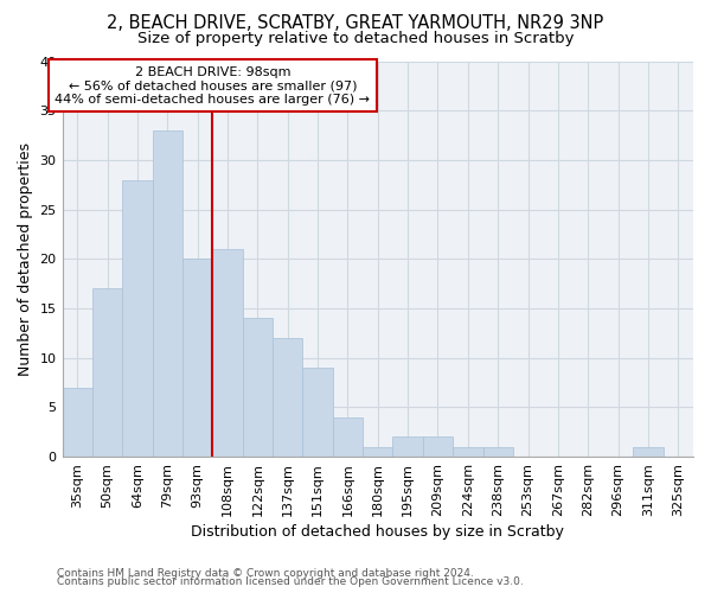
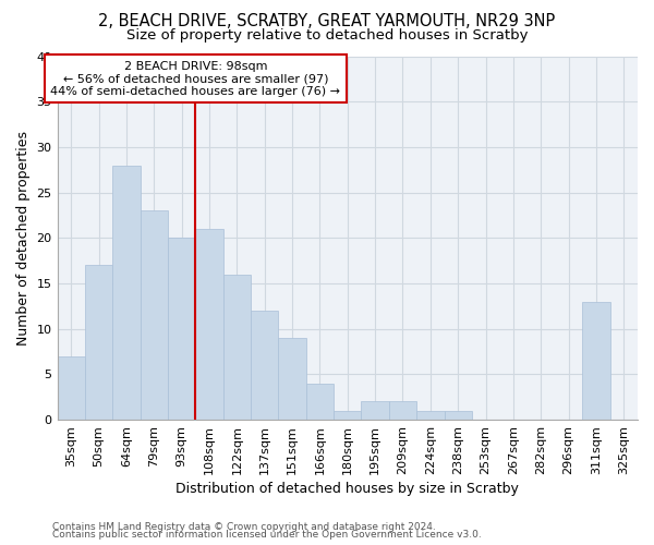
79sqm: 33 -> 23
122sqm: 14 -> 16
311sqm: 1 -> 13
